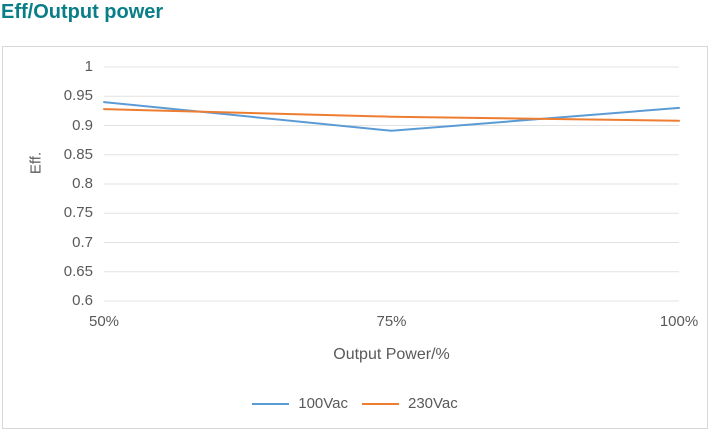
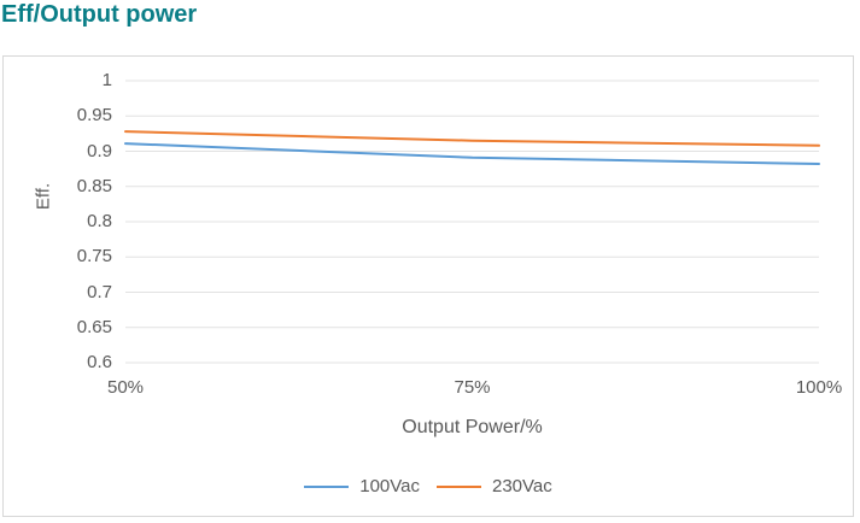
100Vac/50%: 0.94 -> 0.91
100Vac/100%: 0.93 -> 0.88
